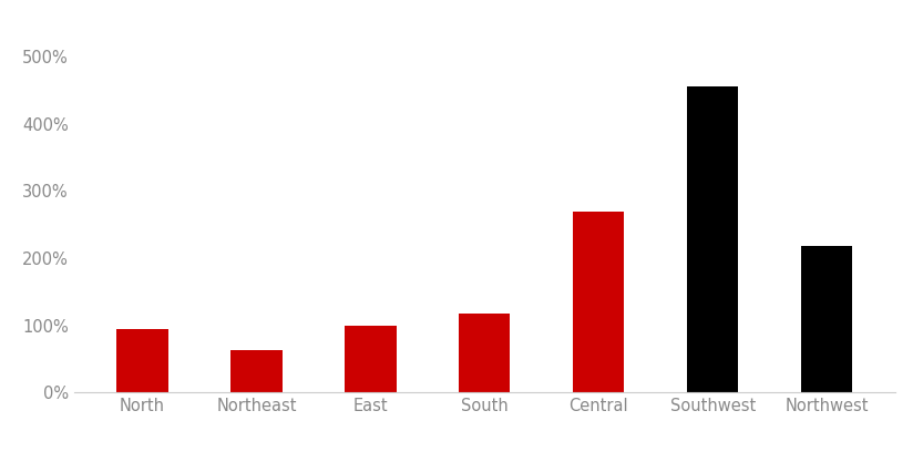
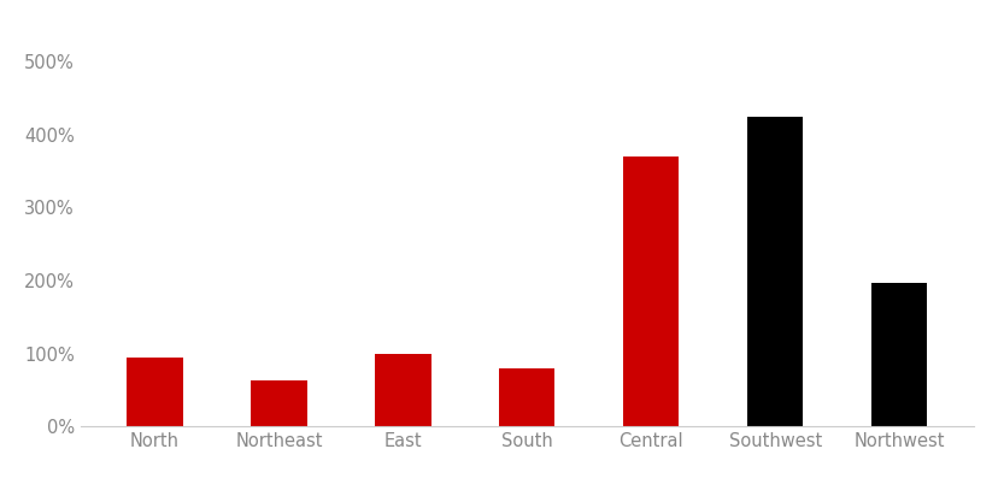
South: 118% -> 80%
Central: 270% -> 370%
Southwest: 456% -> 425%
Northwest: 218% -> 197%
